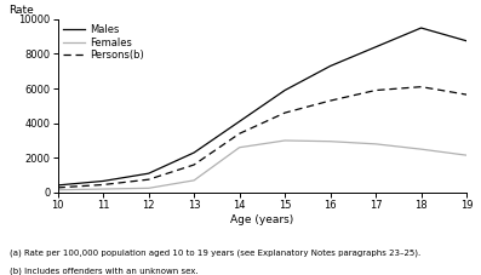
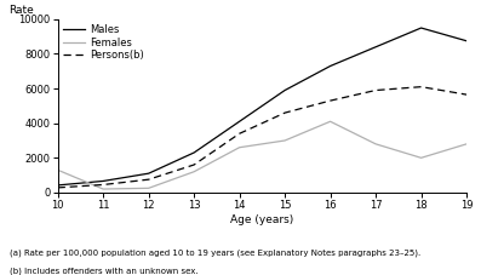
Females/10: 200 -> 1300
Females/13: 700 -> 1200
Females/16: 3000 -> 4100
Females/18: 2500 -> 2000
Females/19: 2200 -> 2800
